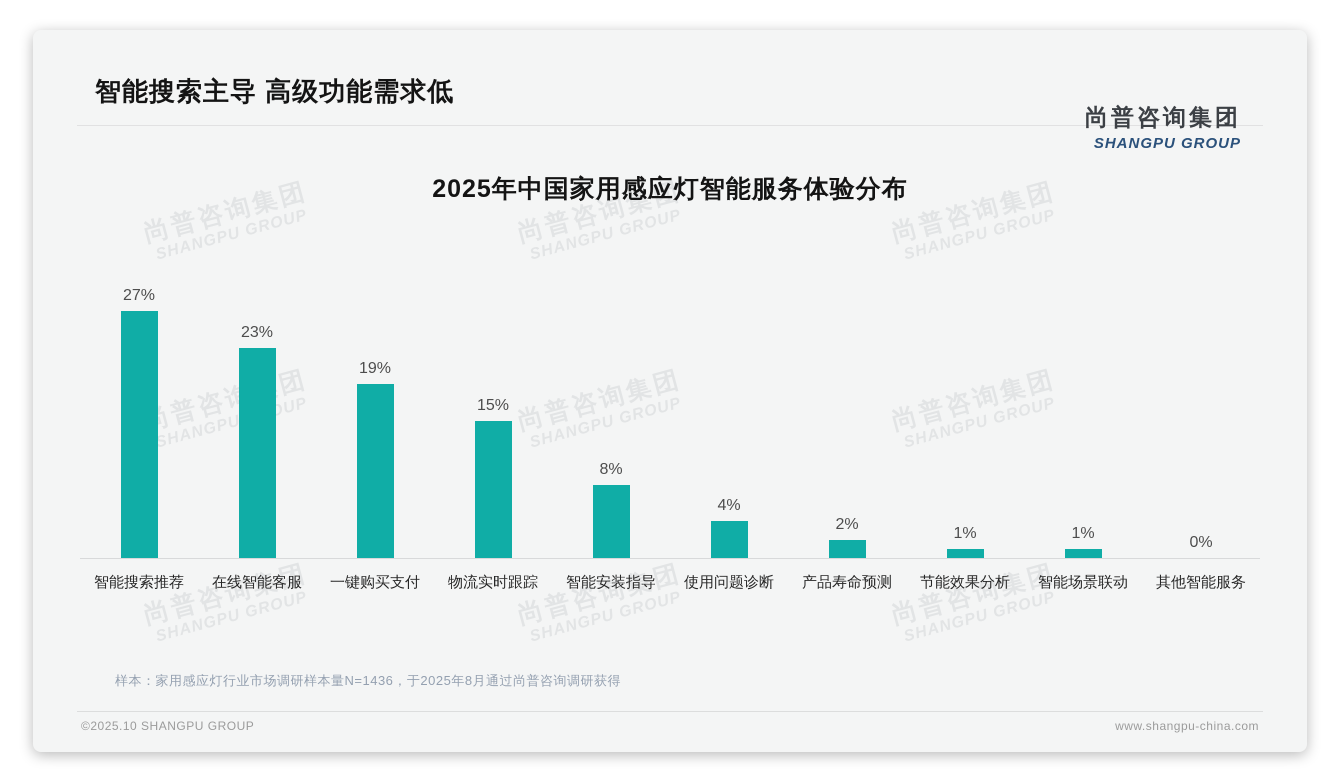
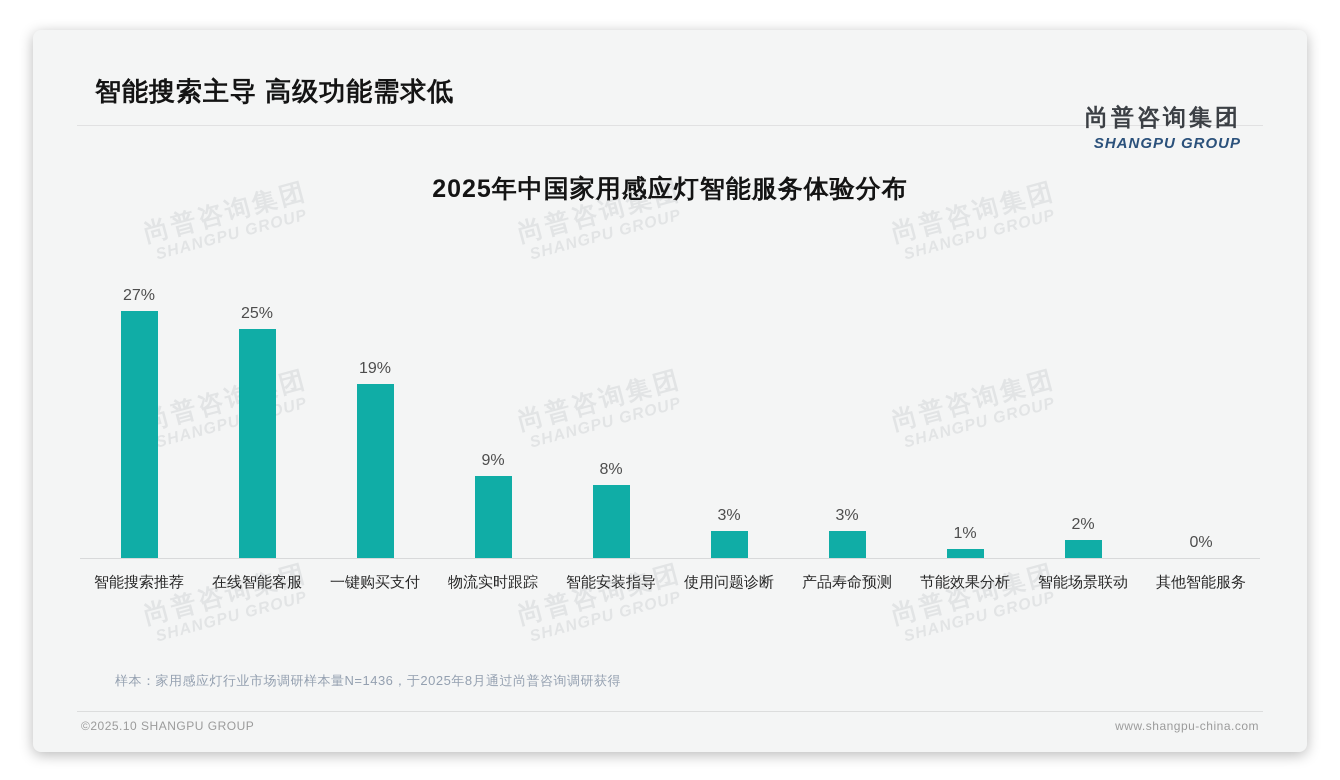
在线智能客服: 23% -> 25%
物流实时跟踪: 15% -> 9%
使用问题诊断: 4% -> 3%
产品寿命预测: 2% -> 3%
智能场景联动: 1% -> 2%
